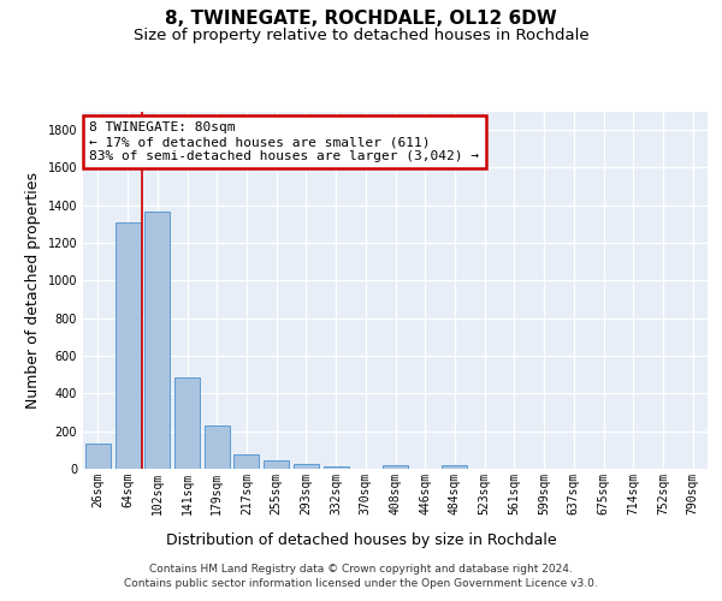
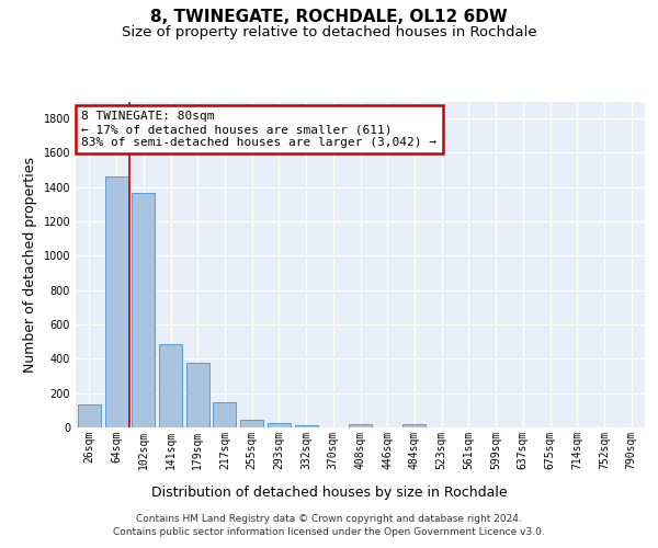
64sqm: 1310 -> 1460
179sqm: 230 -> 380
217sqm: 80 -> 150
